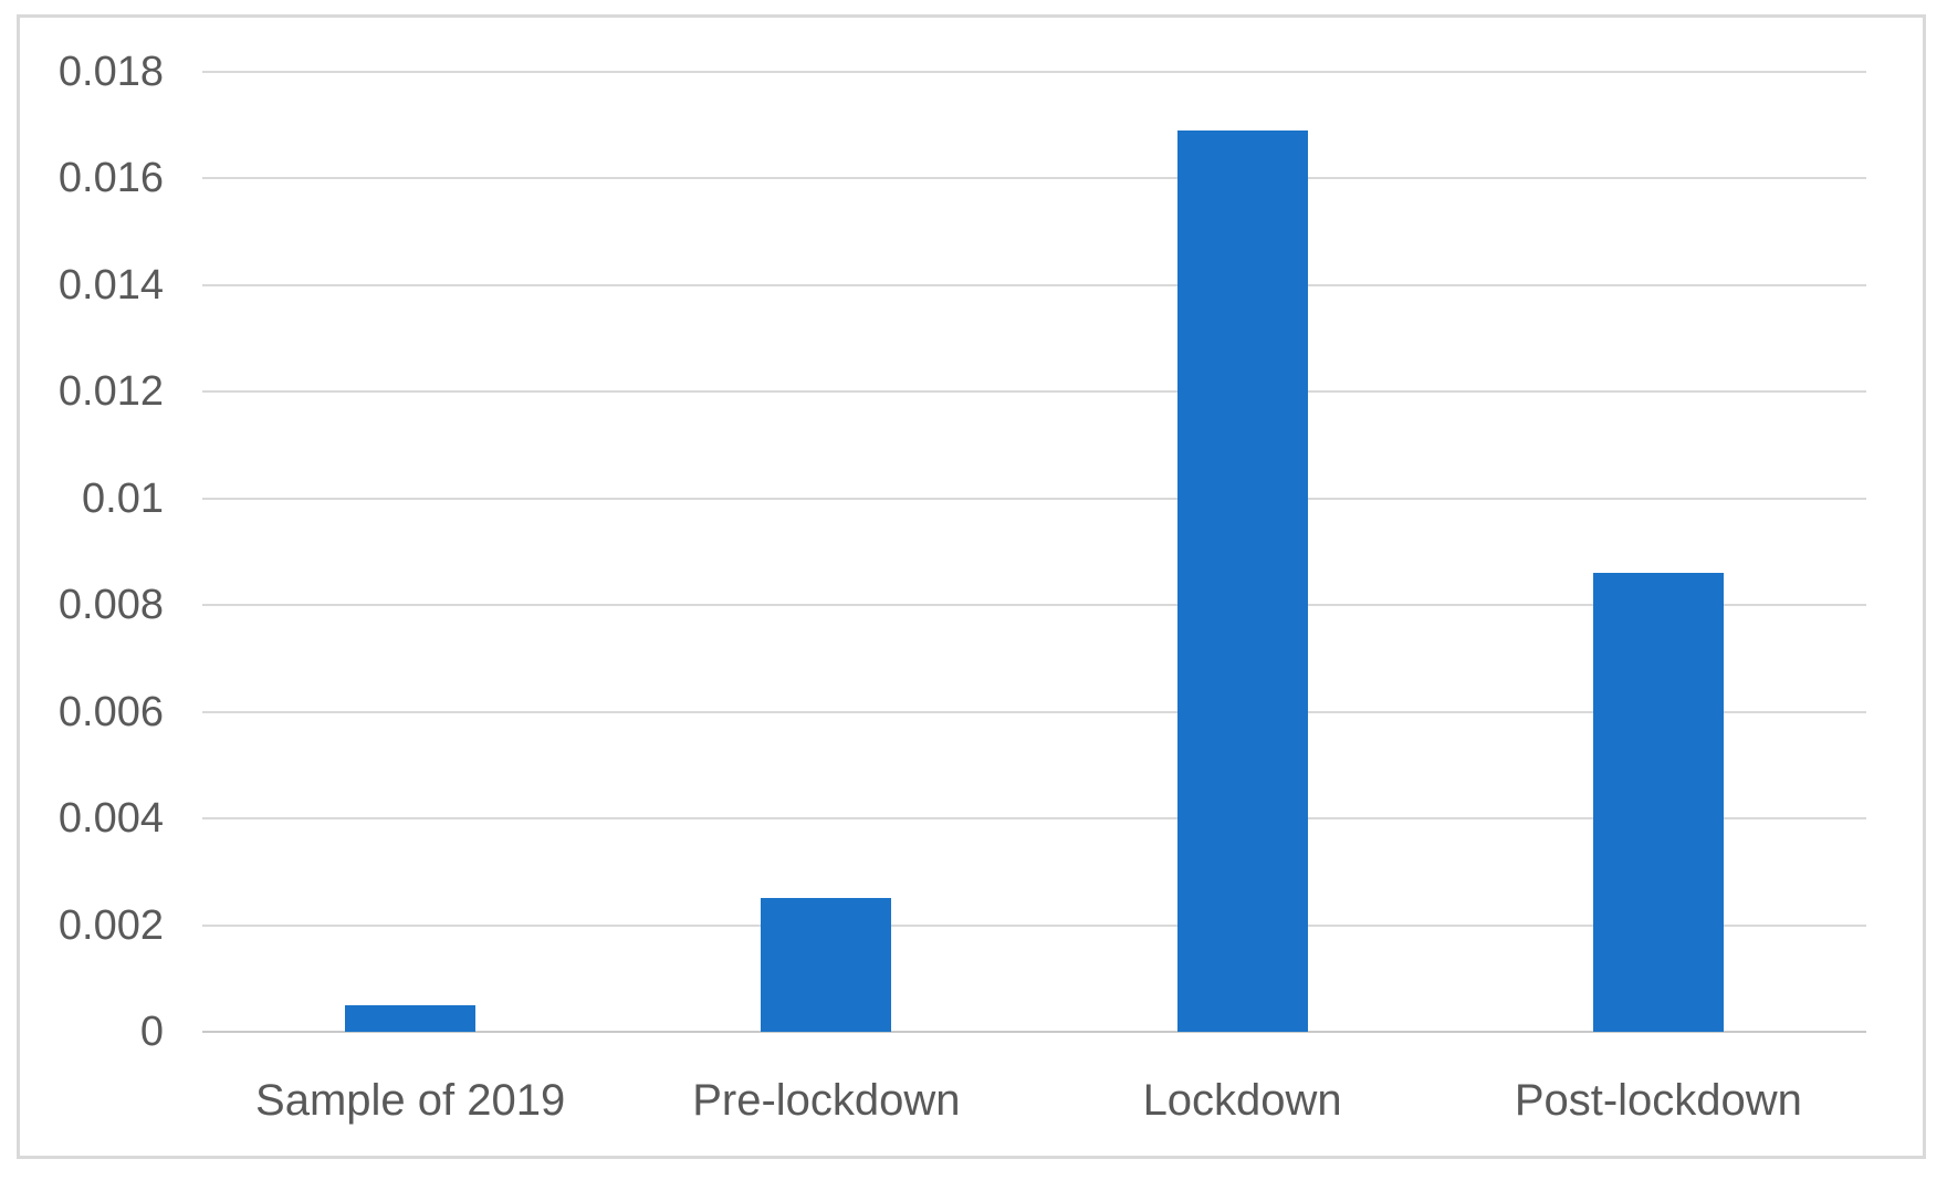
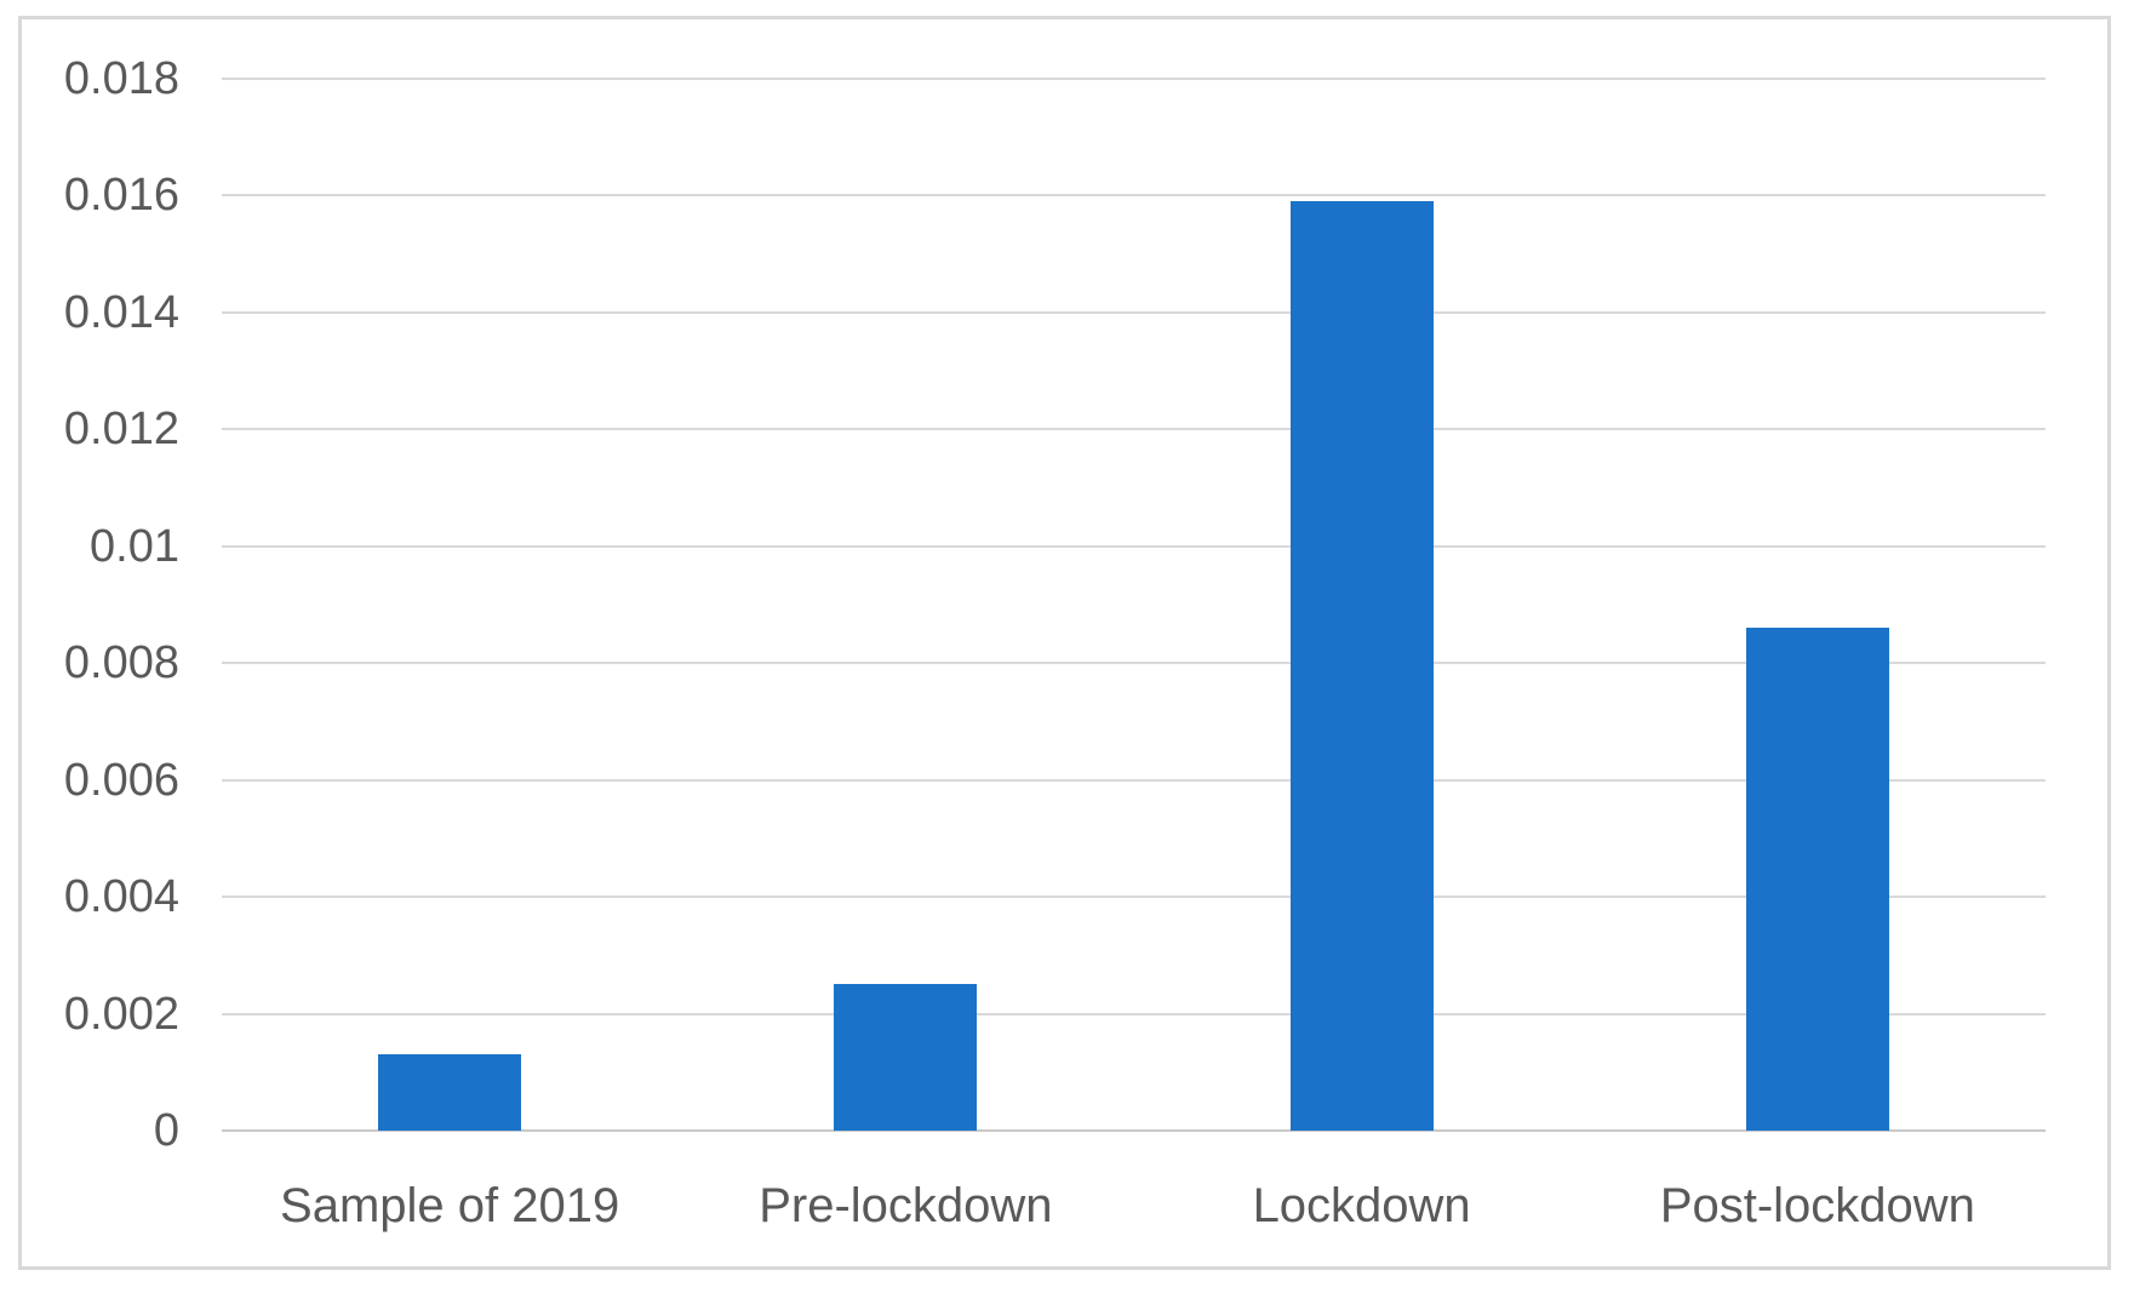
Sample of 2019: 0.0005 -> 0.0013
Lockdown: 0.0169 -> 0.0159
